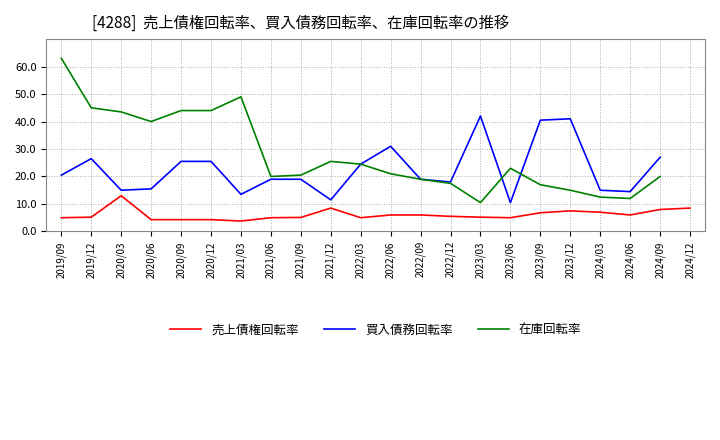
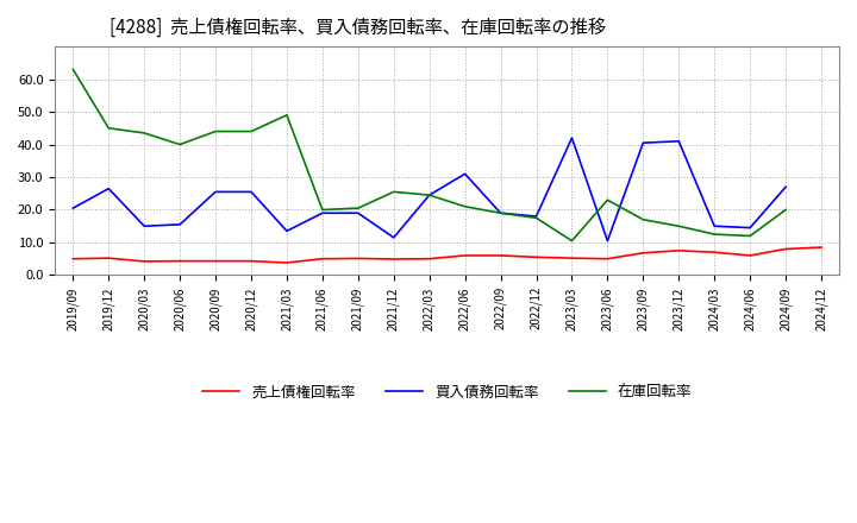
売上債権回転率/2020/03: 13.0 -> 4.2
売上債権回転率/2021/12: 8.5 -> 4.9
